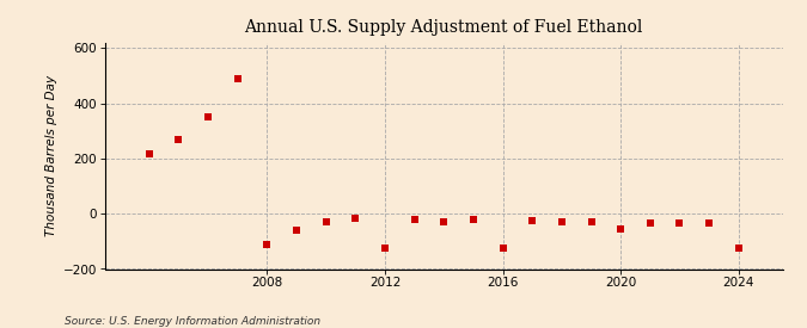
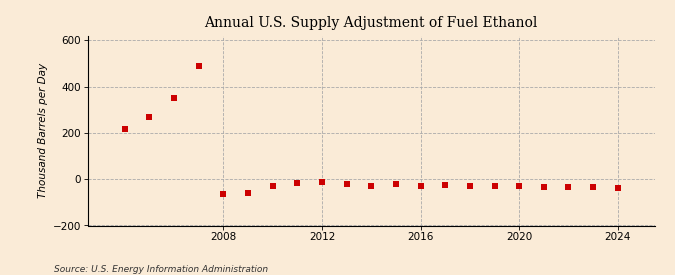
2008: -110 -> -65
2012: -125 -> -12
2016: -125 -> -28
2020: -55 -> -28
2024: -125 -> -38
